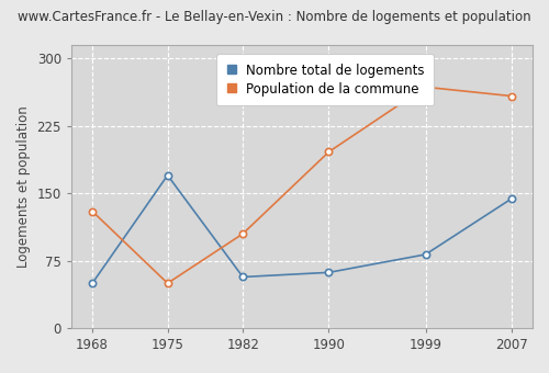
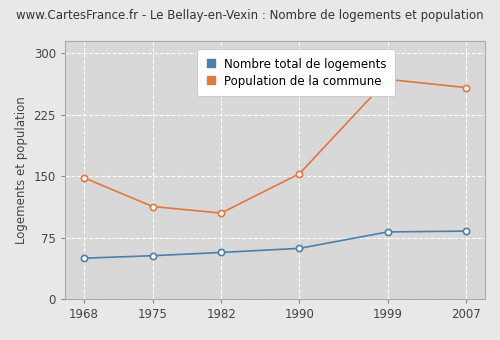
Population de la commune/1968: 130 -> 148
Nombre total de logements/1975: 170 -> 53
Population de la commune/1975: 50 -> 113
Population de la commune/1990: 196 -> 153
Nombre total de logements/2007: 144 -> 83
